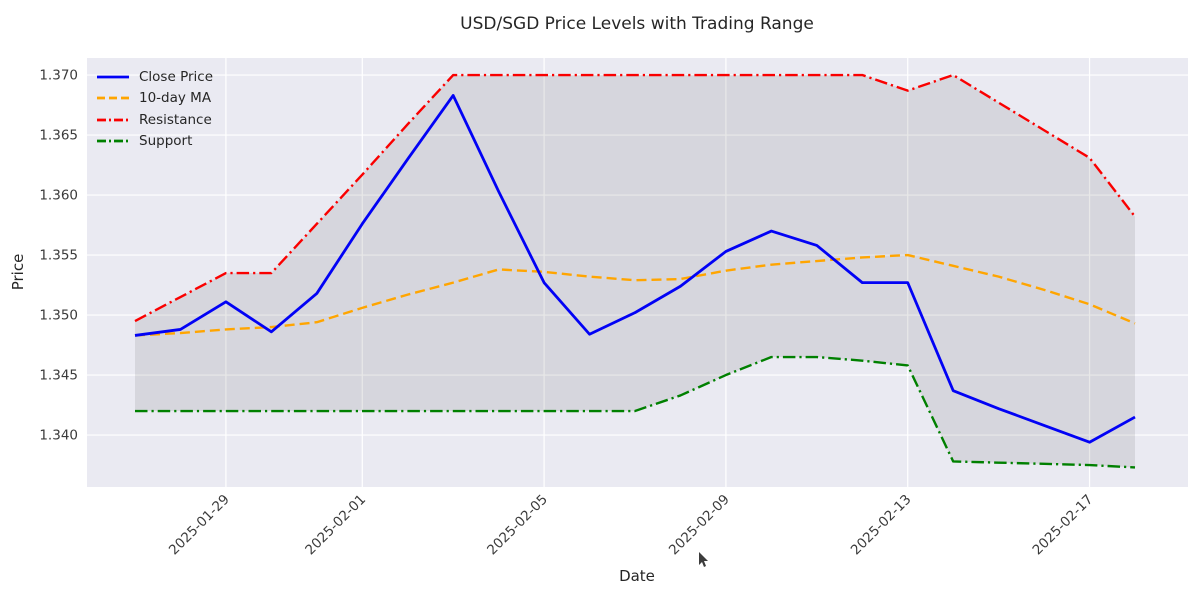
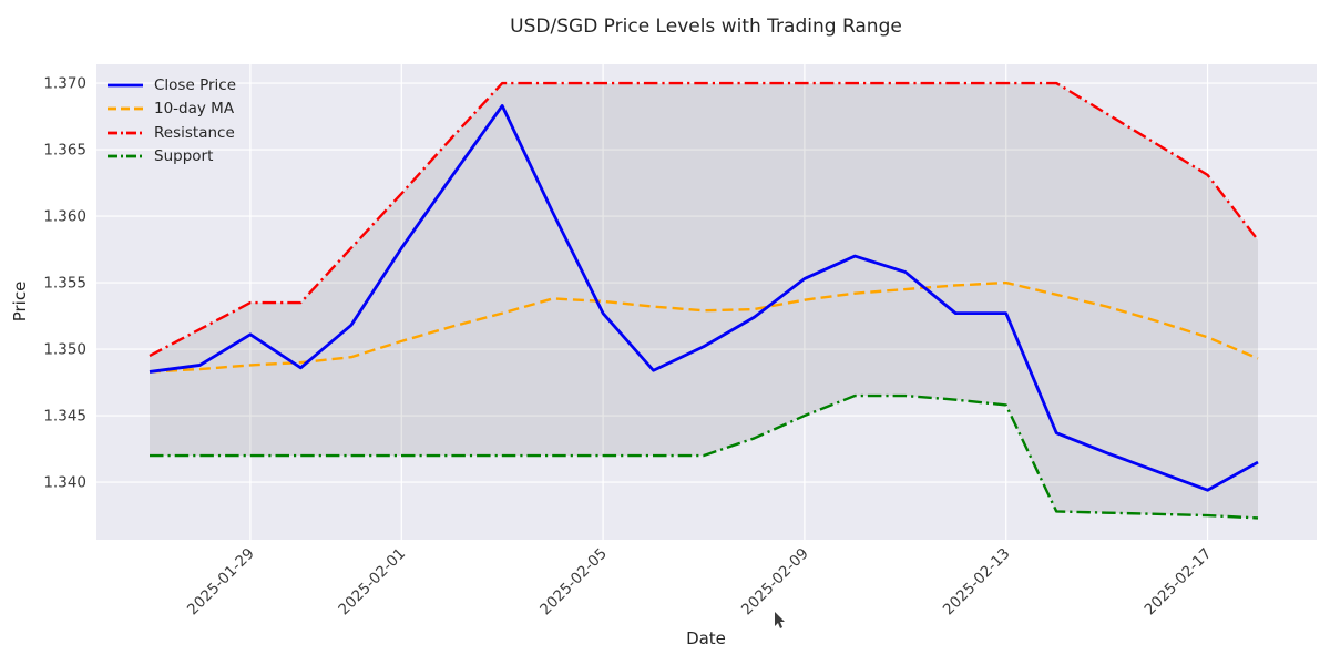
Resistance/2025-02-13: 1.3687 -> 1.3700
